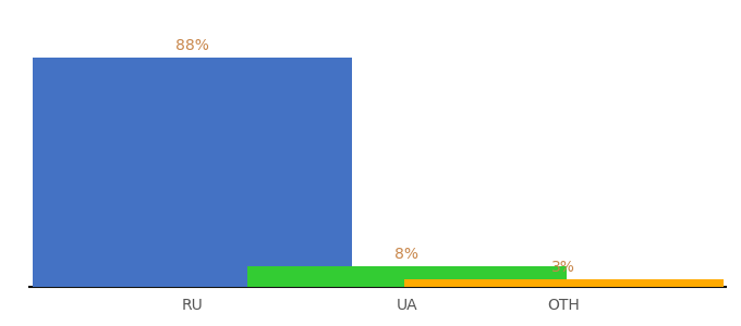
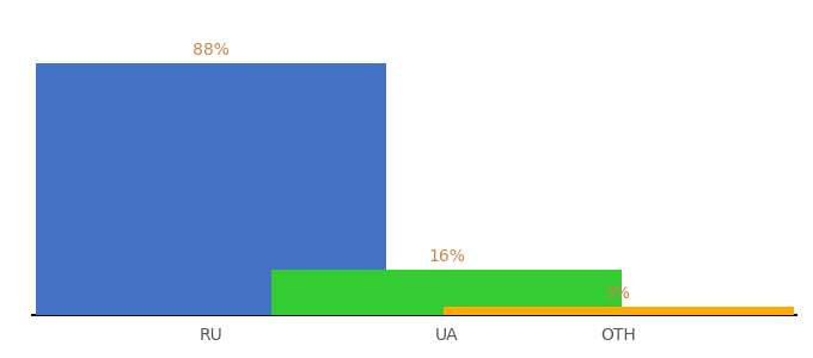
UA: 8% -> 16%
